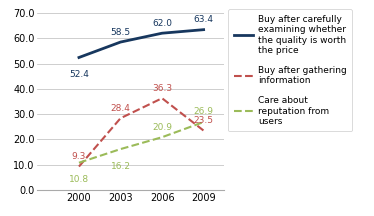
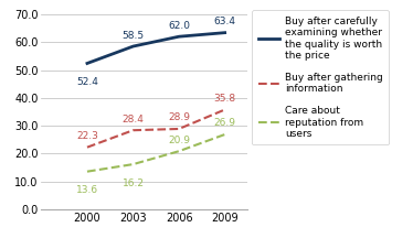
Buy after gathering information/2000: 9.3 -> 22.3
Care about reputation from users/2000: 10.8 -> 13.6
Buy after gathering information/2006: 36.3 -> 28.9
Buy after gathering information/2009: 23.5 -> 35.8
